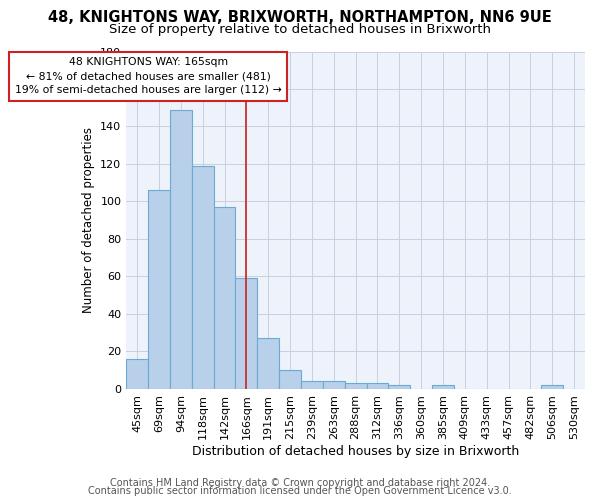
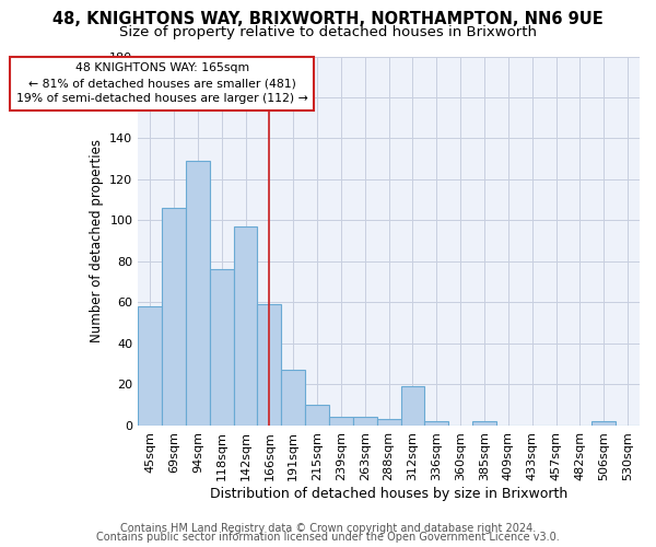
45sqm: 16 -> 58
94sqm: 149 -> 129
118sqm: 119 -> 76
312sqm: 3 -> 19
